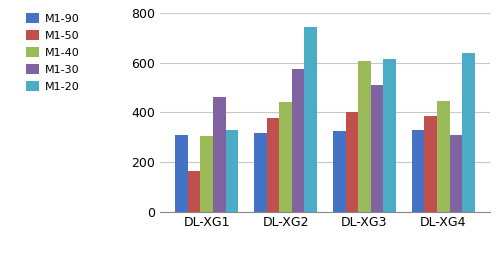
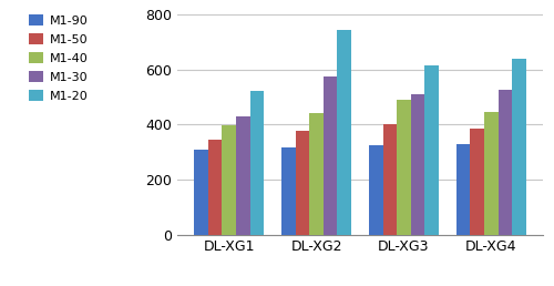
M1-50/DL-XG1: 165 -> 345
M1-40/DL-XG1: 305 -> 395
M1-30/DL-XG1: 460 -> 430
M1-20/DL-XG1: 330 -> 520
M1-40/DL-XG3: 605 -> 490
M1-30/DL-XG4: 310 -> 525
